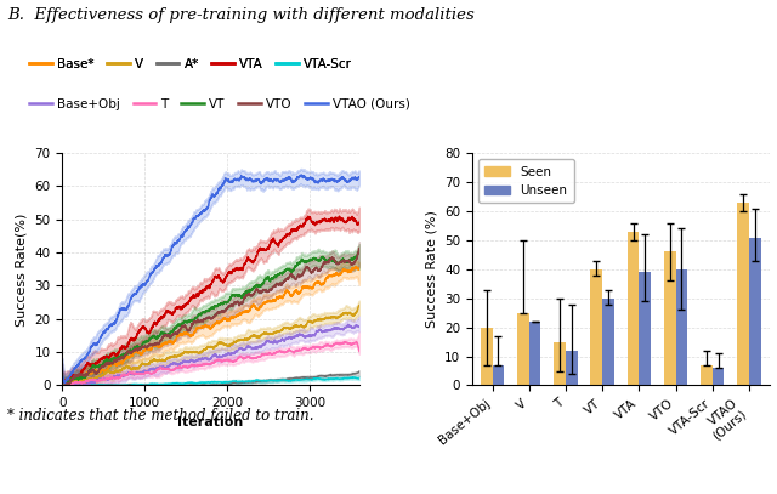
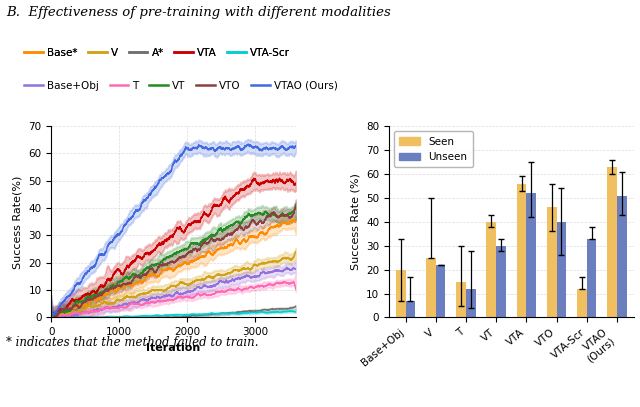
Seen/VTA: 53 -> 56
Unseen/VTA: 39 -> 52
Seen/VTA-Scr: 7 -> 12
Unseen/VTA-Scr: 6 -> 33
